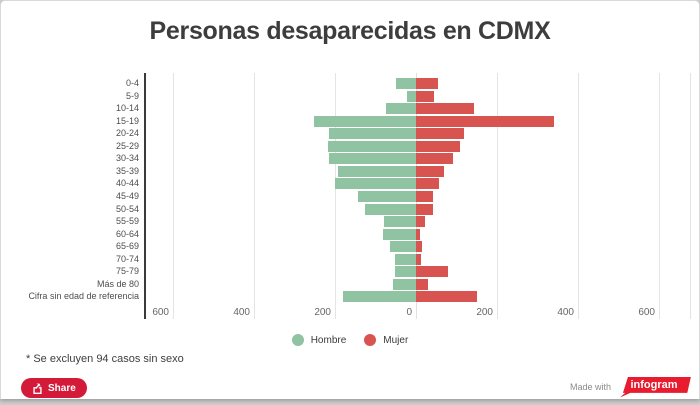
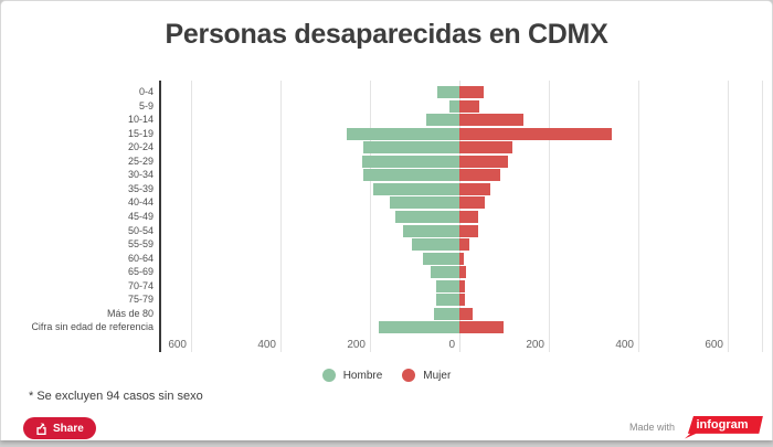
Hombre/40-44: 200 -> 160
Hombre/55-59: 80 -> 100
Mujer/75-79: 80 -> 10
Mujer/Cifra sin edad de referencia: 150 -> 100
